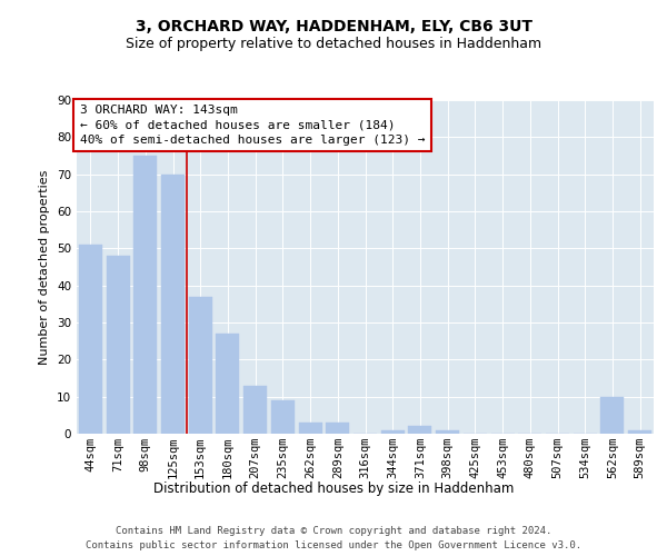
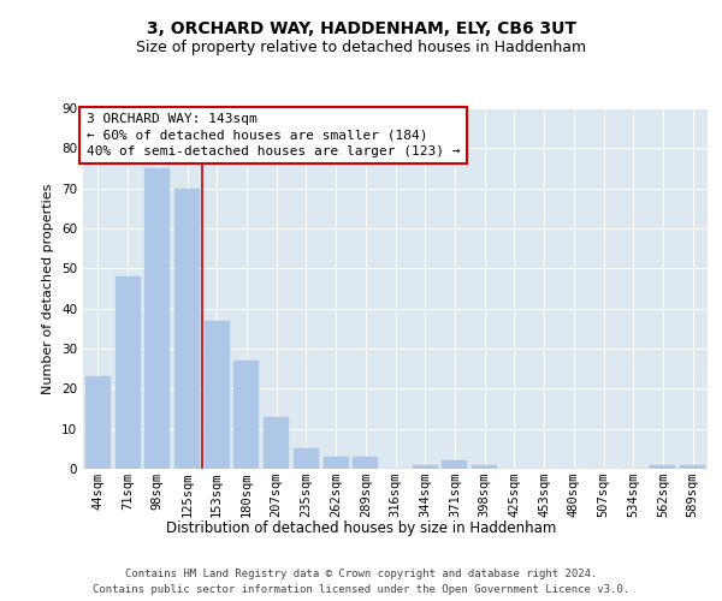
44sqm: 51 -> 23
235sqm: 9 -> 5
562sqm: 10 -> 1
